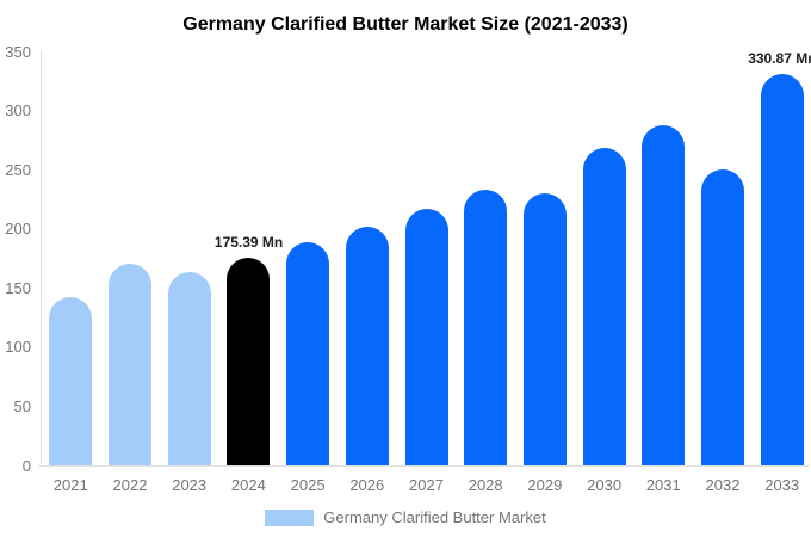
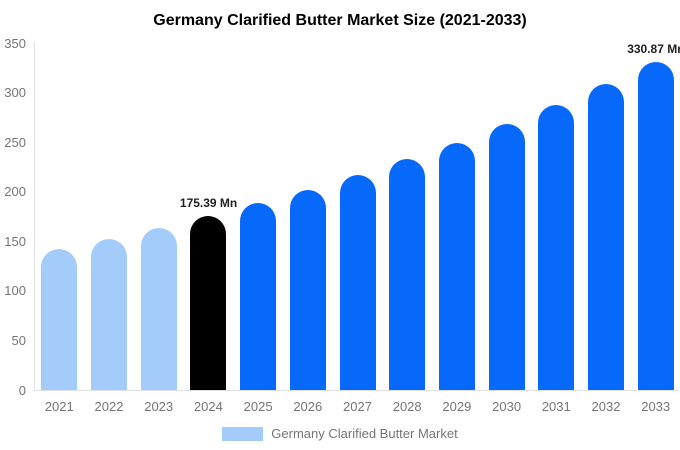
2022: 170 -> 150
2029: 230 -> 250
2032: 250 -> 310
